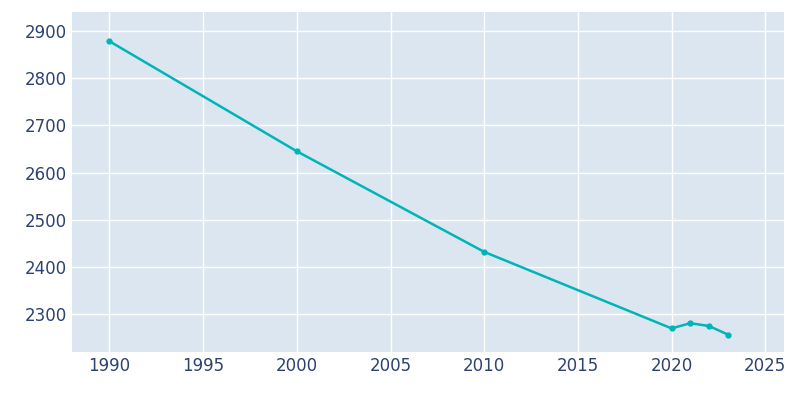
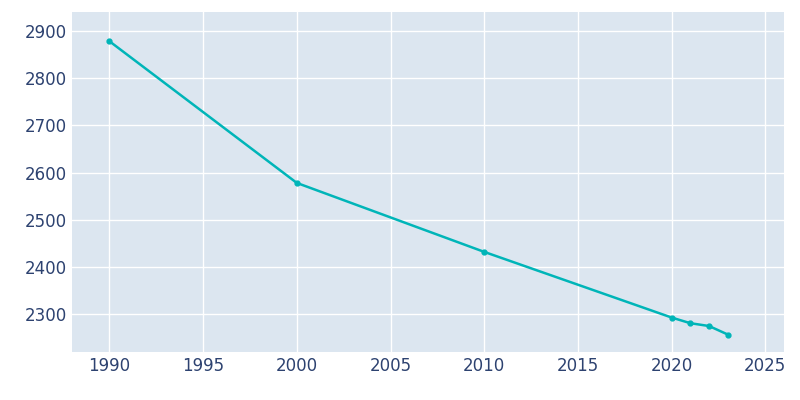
2000: 2645 -> 2578
2020: 2270 -> 2293
